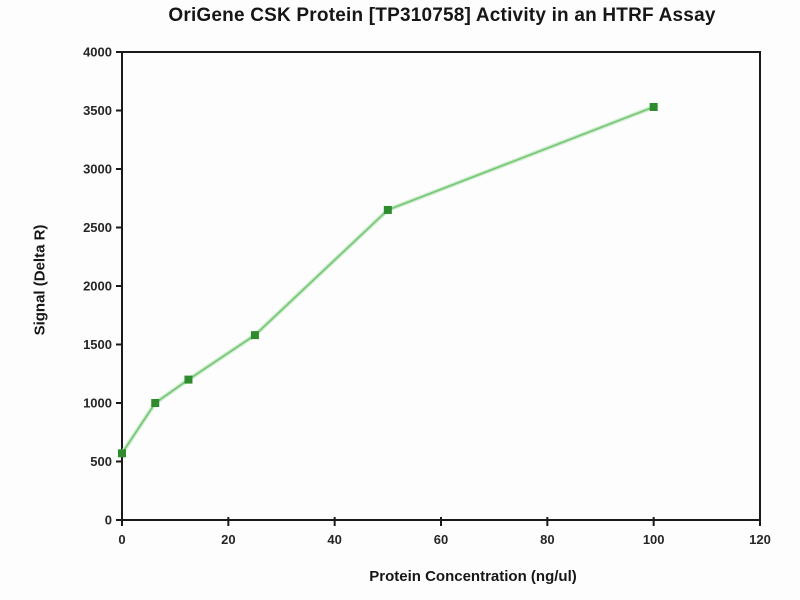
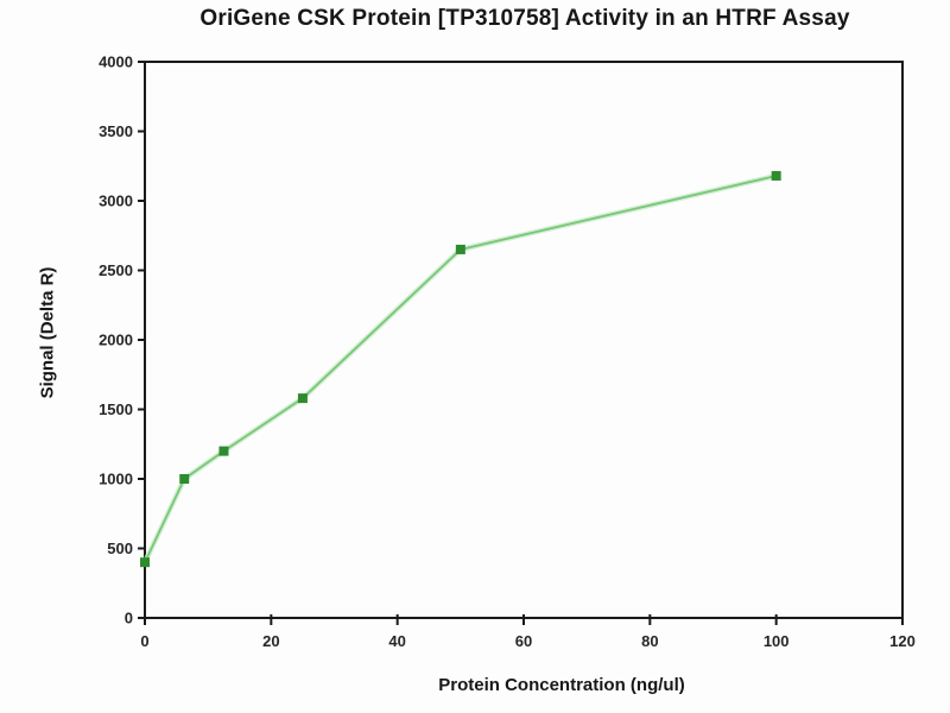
0: 570 -> 400
100: 3530 -> 3180
